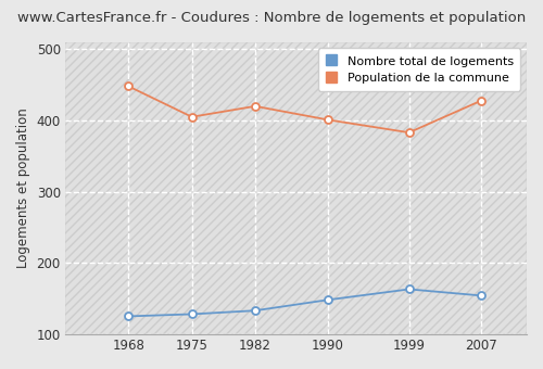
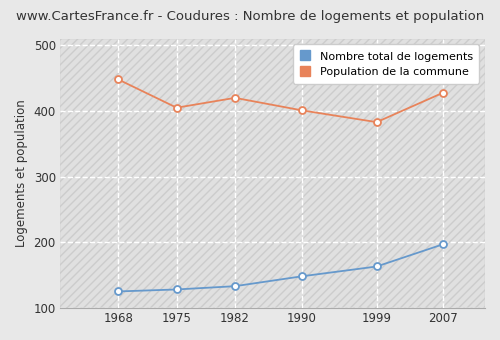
Nombre total de logements/2007: 154 -> 197
